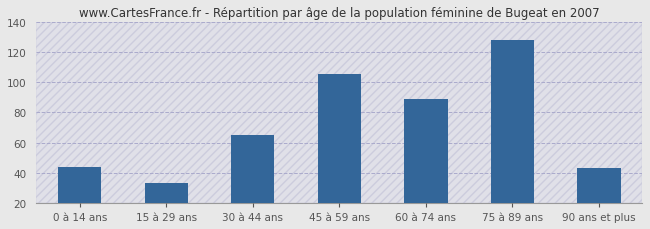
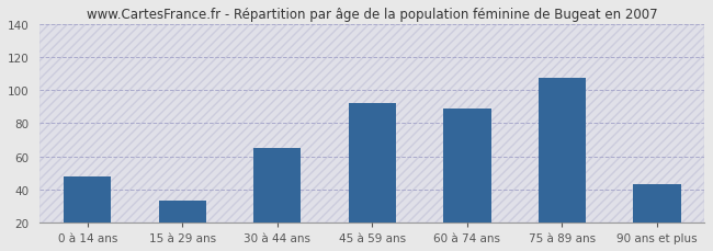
0 à 14 ans: 44 -> 48
45 à 59 ans: 105 -> 92
75 à 89 ans: 128 -> 107
